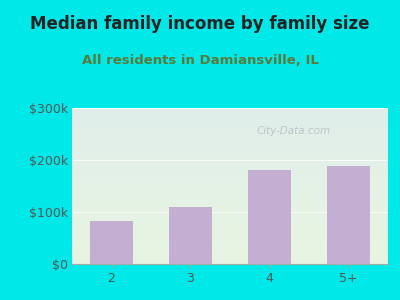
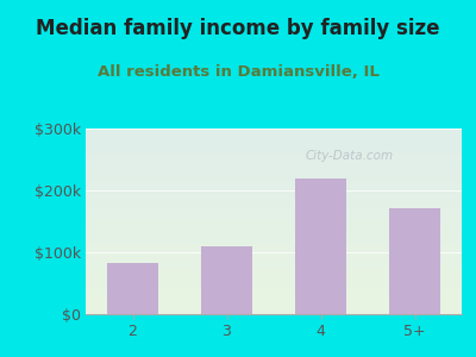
4: $180k -> $220k
5+: $188k -> $172k
